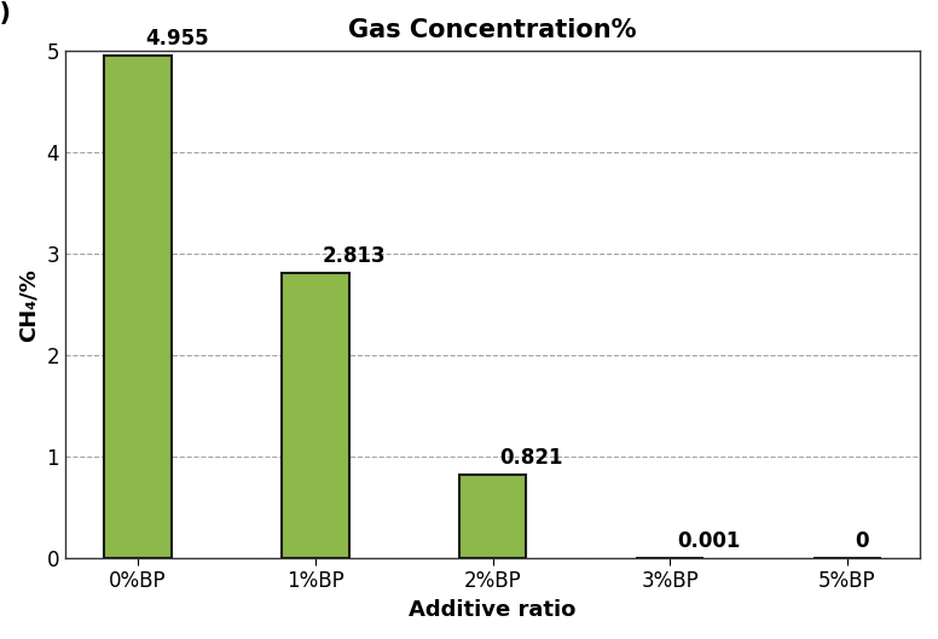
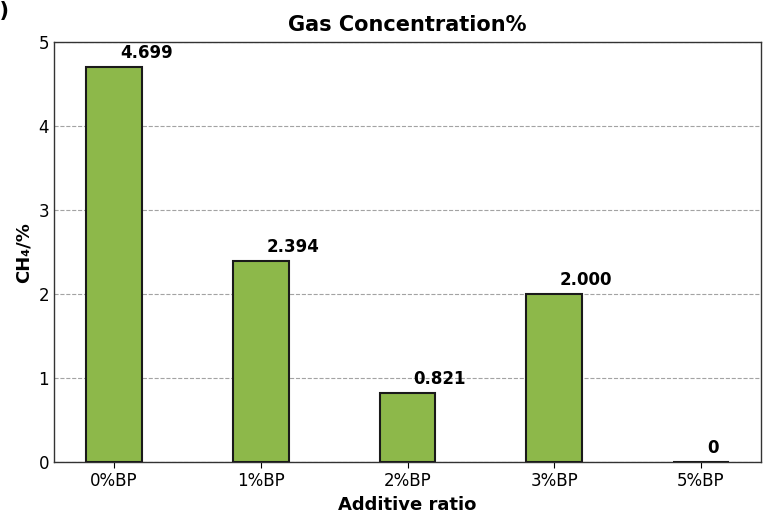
0%BP: 4.955 -> 4.699
1%BP: 2.813 -> 2.394
3%BP: 0.001 -> 2.000
